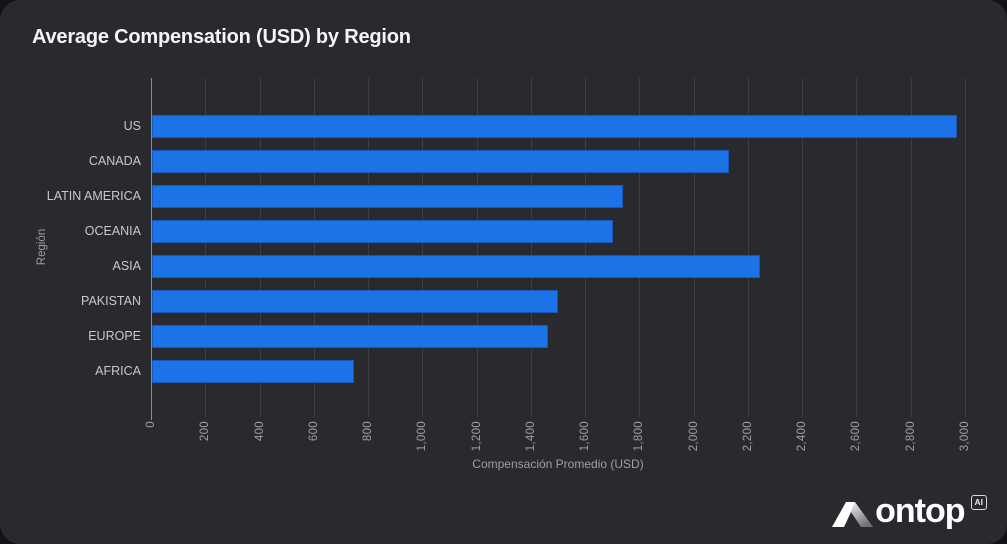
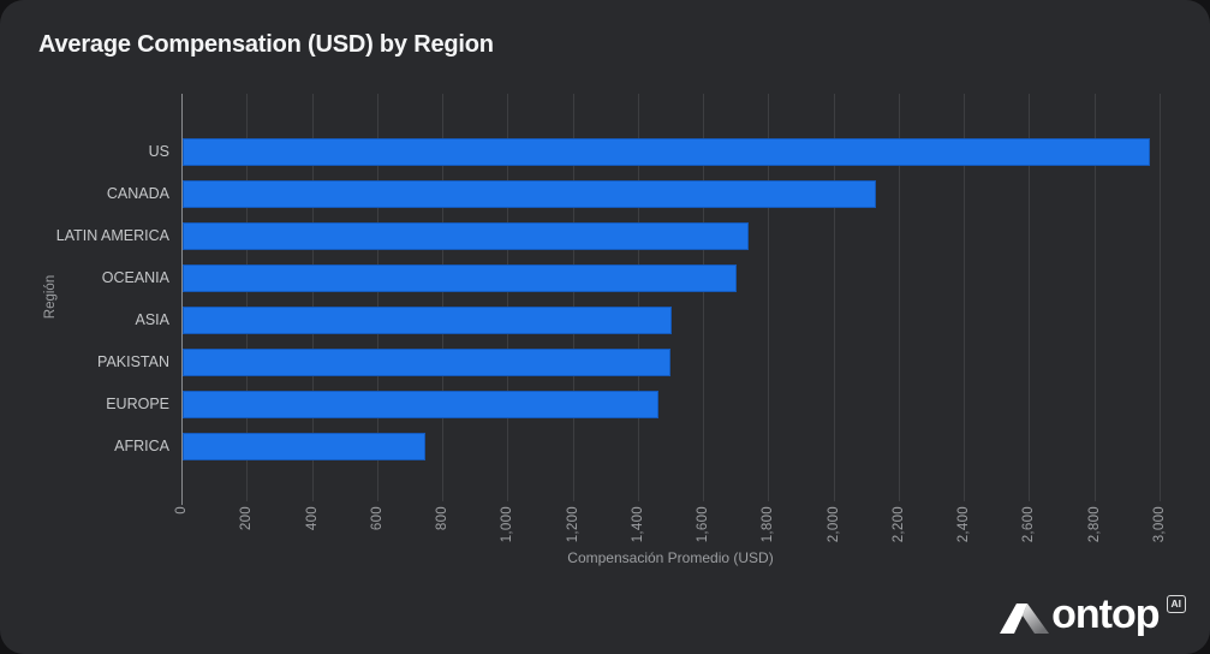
ASIA: 2240 -> 1500
